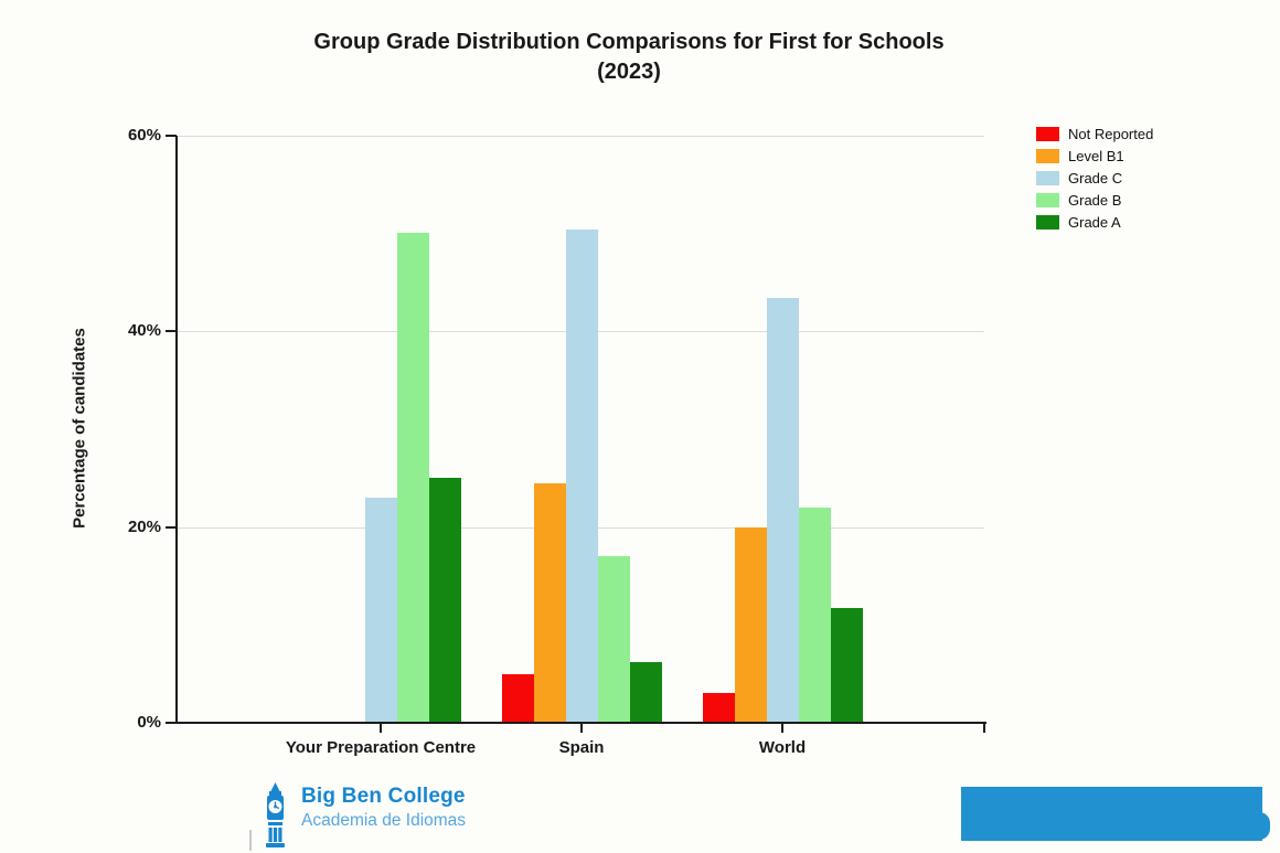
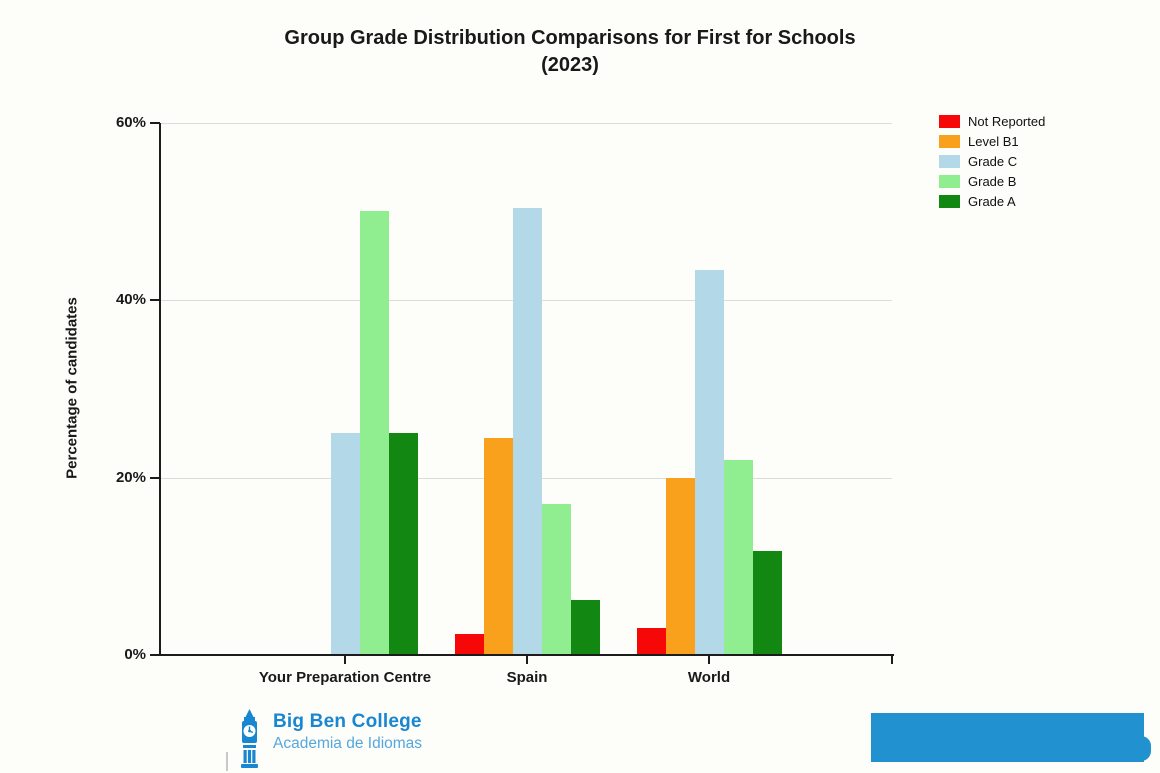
Grade C/Your Preparation Centre: 23% -> 25%
Not Reported/Spain: 5% -> 2%
